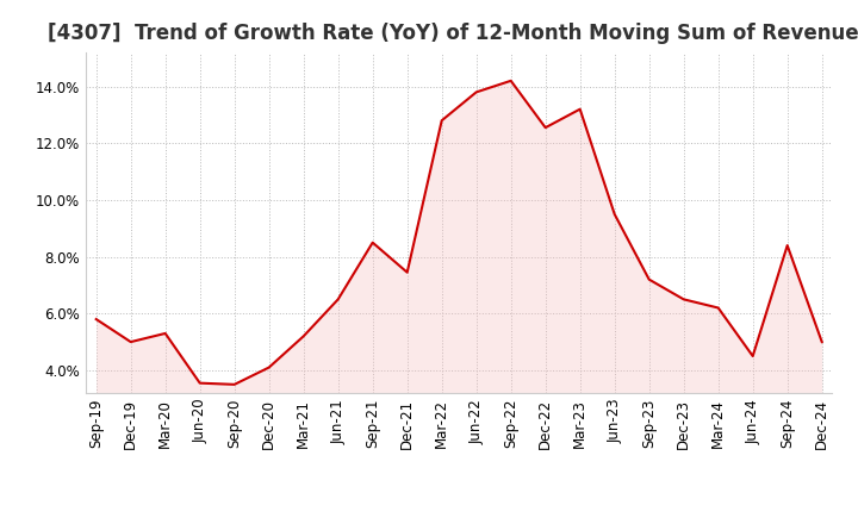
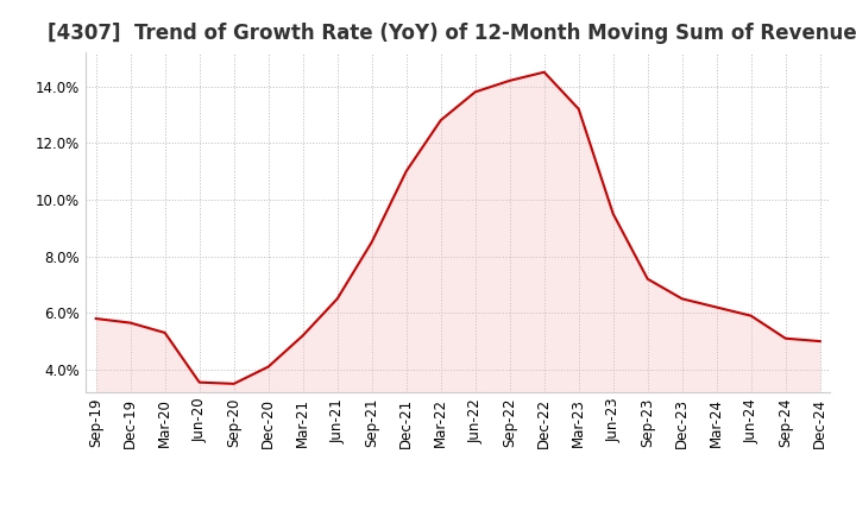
Dec-19: 5.00% -> 5.65%
Dec-21: 7.45% -> 11.00%
Dec-22: 12.55% -> 14.50%
Jun-24: 4.50% -> 5.90%
Sep-24: 8.40% -> 5.10%
